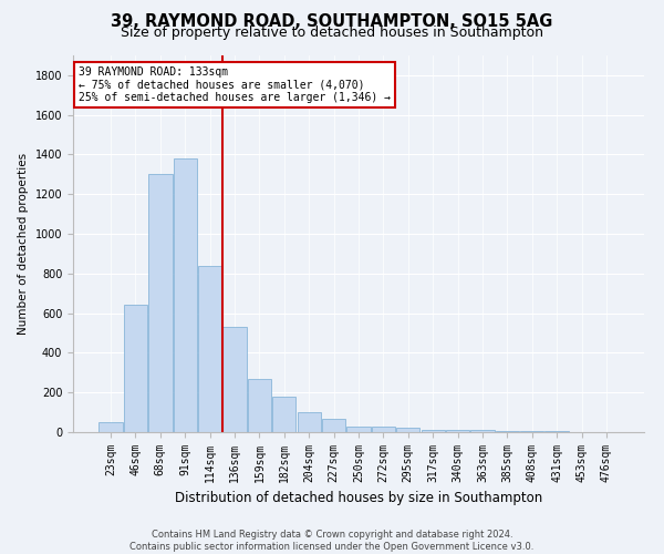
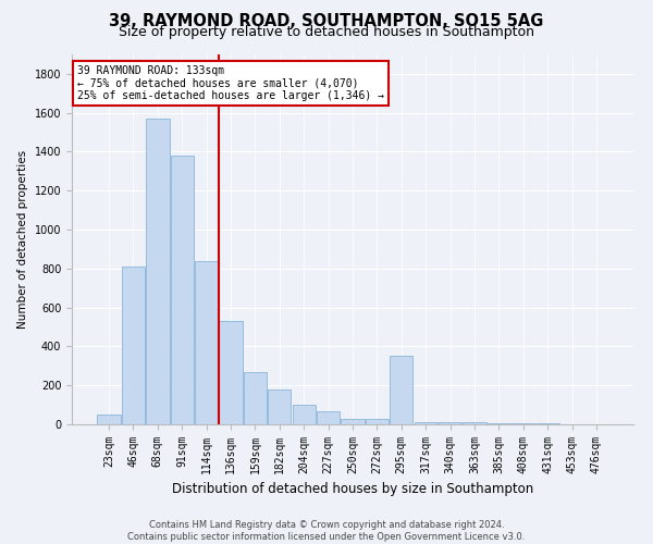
46sqm: 640 -> 810
68sqm: 1300 -> 1570
295sqm: 20 -> 350
